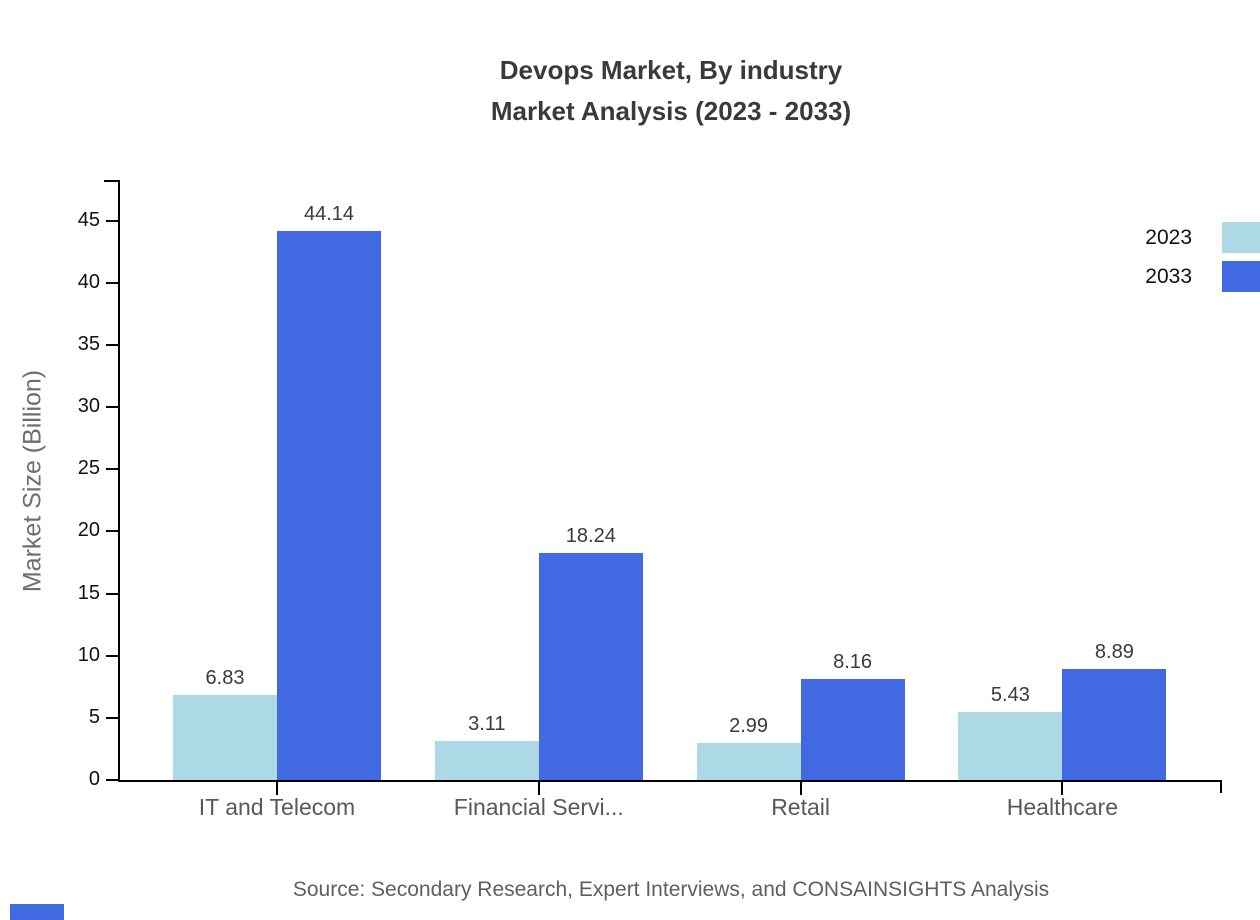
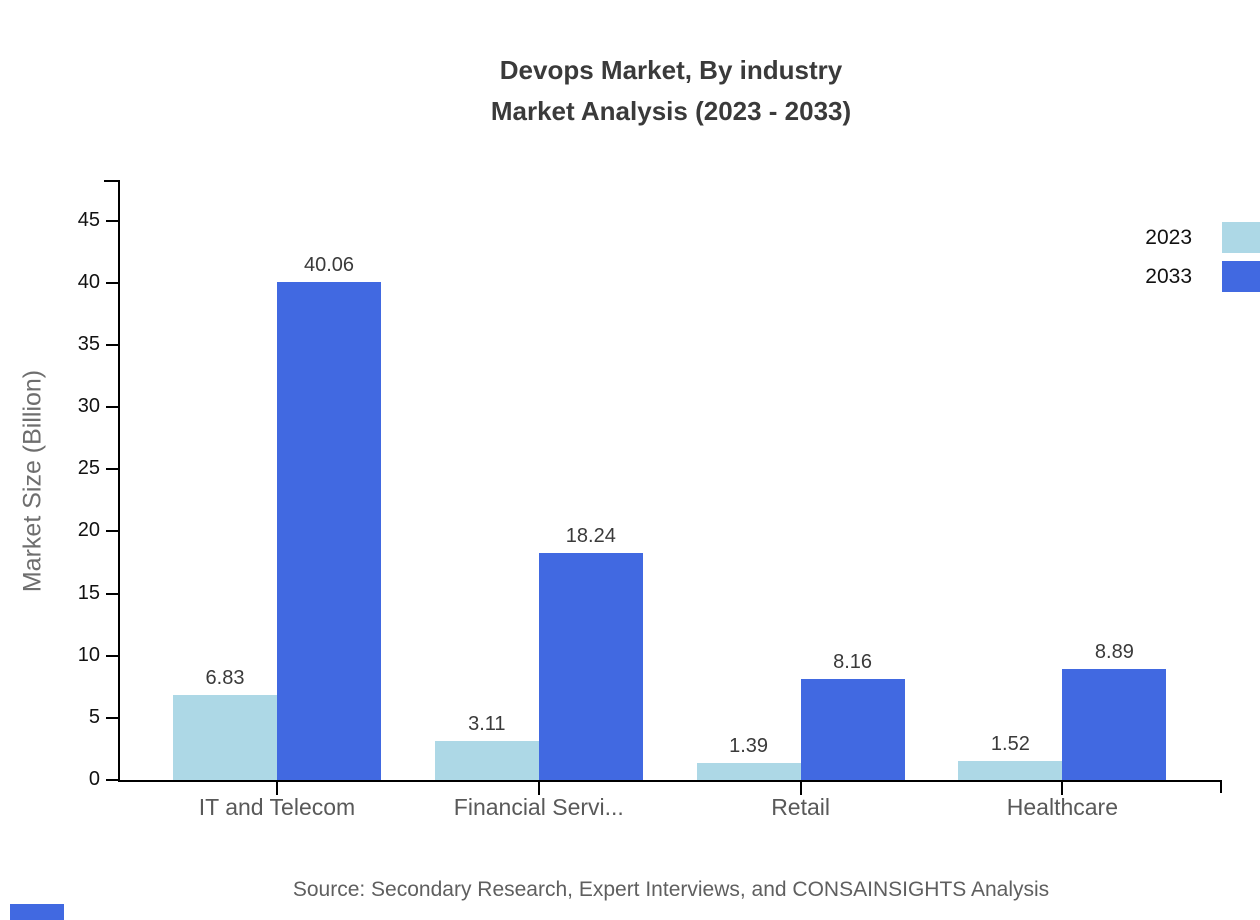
2033/IT and Telecom: 44.14 -> 40.06
2023/Retail: 2.99 -> 1.39
2023/Healthcare: 5.43 -> 1.52
